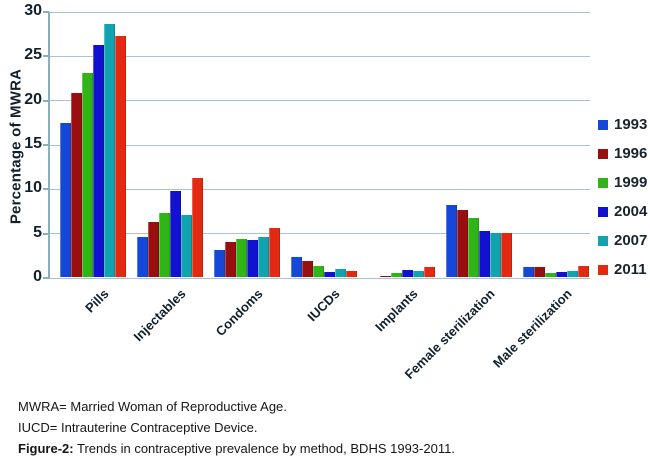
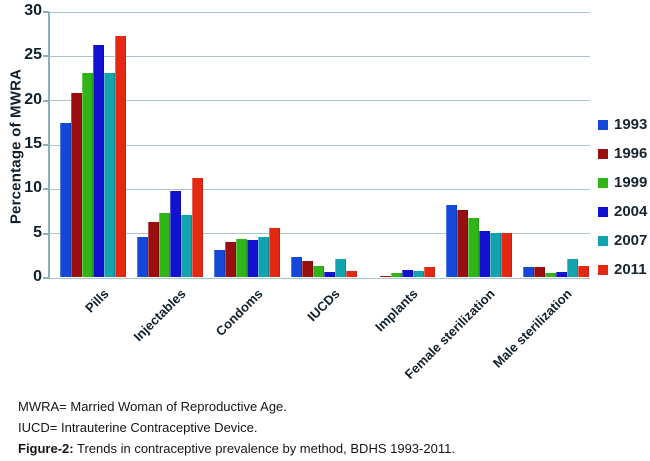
2007/Pills: 28 -> 23
2007/IUCDs: 1 -> 2
2007/Male sterilization: 1 -> 2
